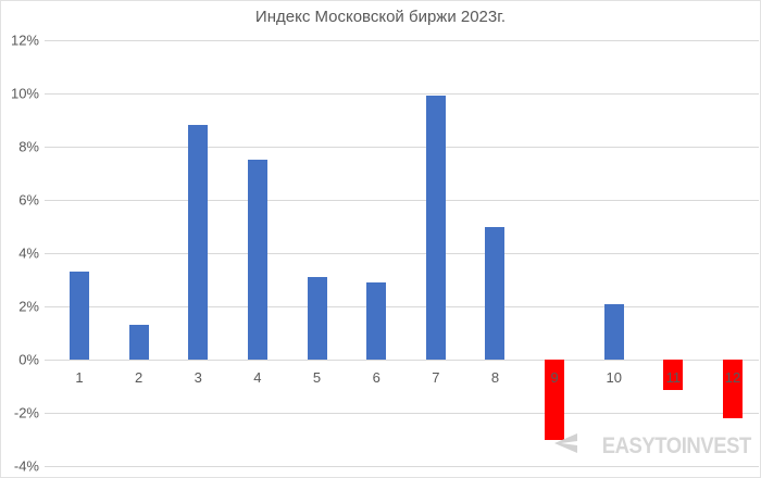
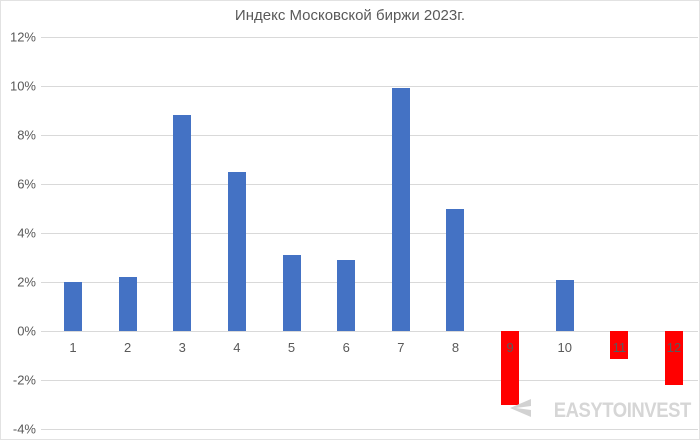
1: 3.3% -> 2.0%
2: 1.3% -> 2.2%
4: 7.5% -> 6.5%
